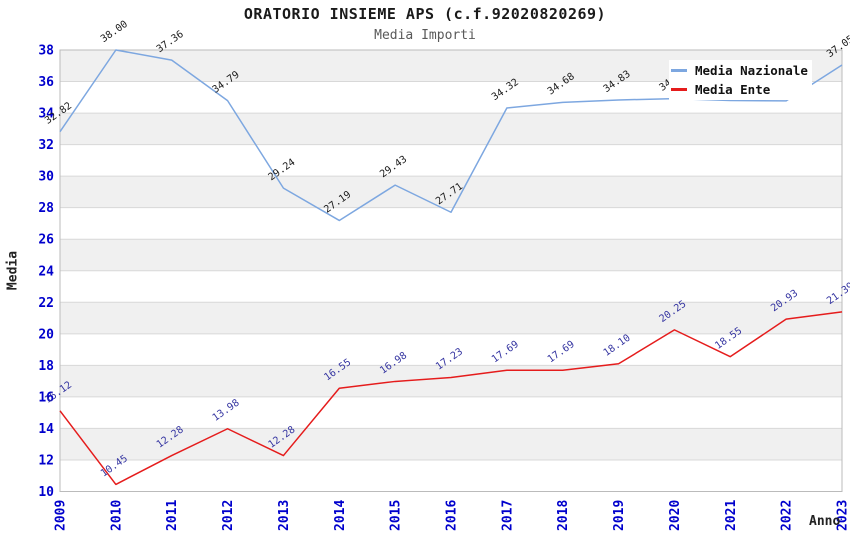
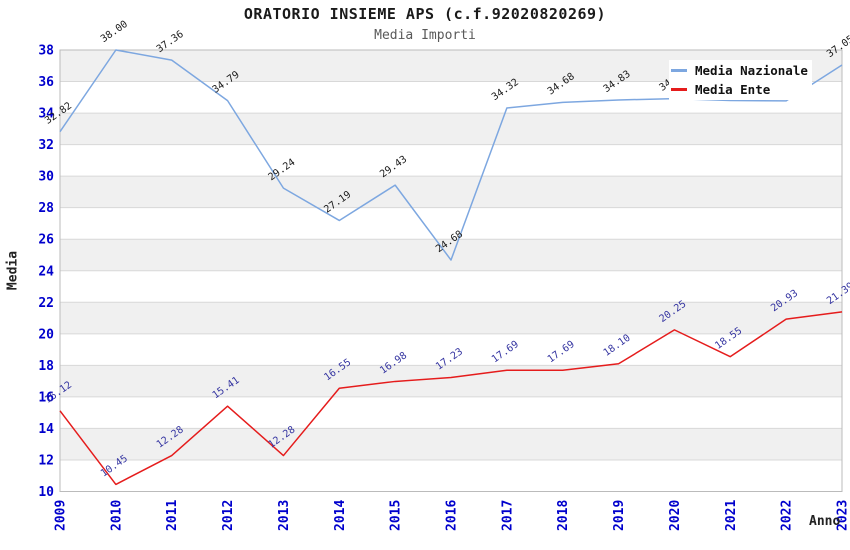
Media Ente/2012: 13.98 -> 15.41
Media Nazionale/2016: 27.71 -> 24.68
